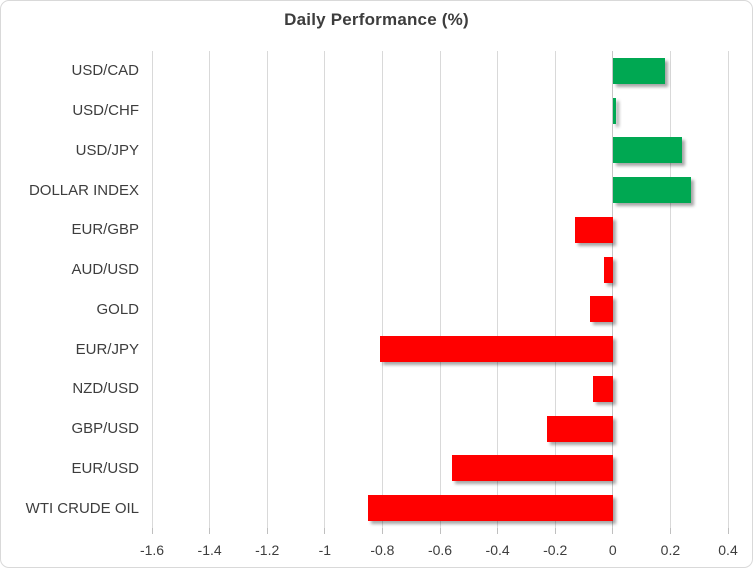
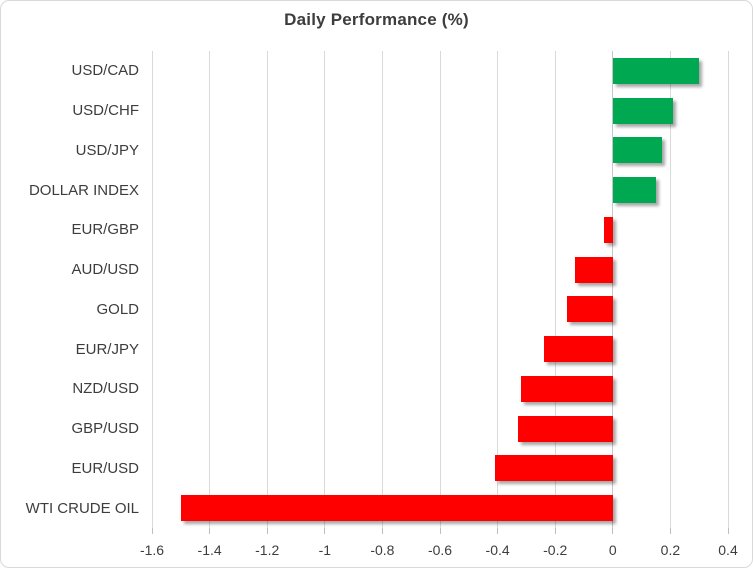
USD/CAD: 0.18 -> 0.30
USD/CHF: 0.01 -> 0.21
USD/JPY: 0.24 -> 0.17
DOLLAR INDEX: 0.27 -> 0.15
EUR/GBP: -0.13 -> -0.03
AUD/USD: -0.03 -> -0.13
GOLD: -0.08 -> -0.16
EUR/JPY: -0.81 -> -0.24
NZD/USD: -0.07 -> -0.32
GBP/USD: -0.23 -> -0.33
EUR/USD: -0.56 -> -0.41
WTI CRUDE OIL: -0.85 -> -1.50
